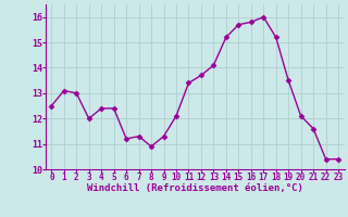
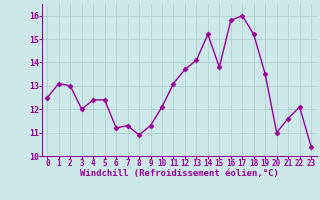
11: 13.4 -> 13.1
15: 15.7 -> 13.8
20: 12.1 -> 11.0
22: 10.4 -> 12.1
